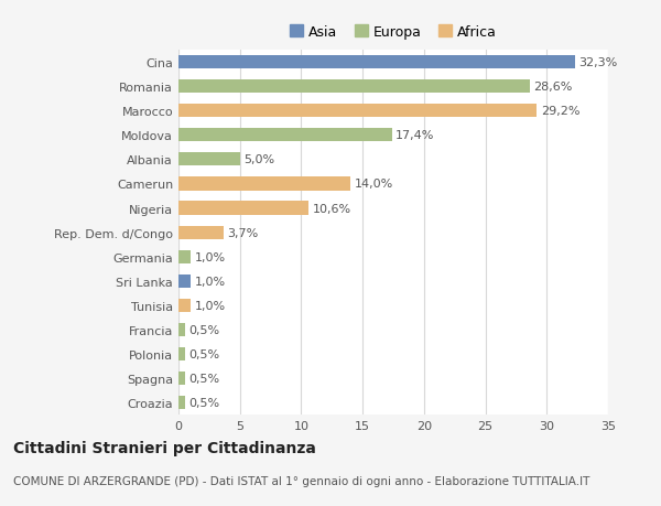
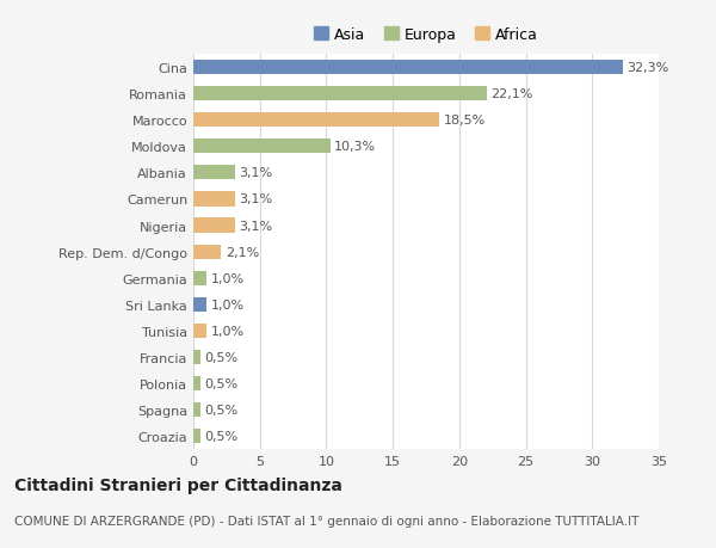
Romania: 28,6% -> 22,1%
Marocco: 29,2% -> 18,5%
Moldova: 17,4% -> 10,3%
Albania: 5,0% -> 3,1%
Camerun: 14,0% -> 3,1%
Nigeria: 10,6% -> 3,1%
Rep. Dem. d/Congo: 3,7% -> 2,1%
